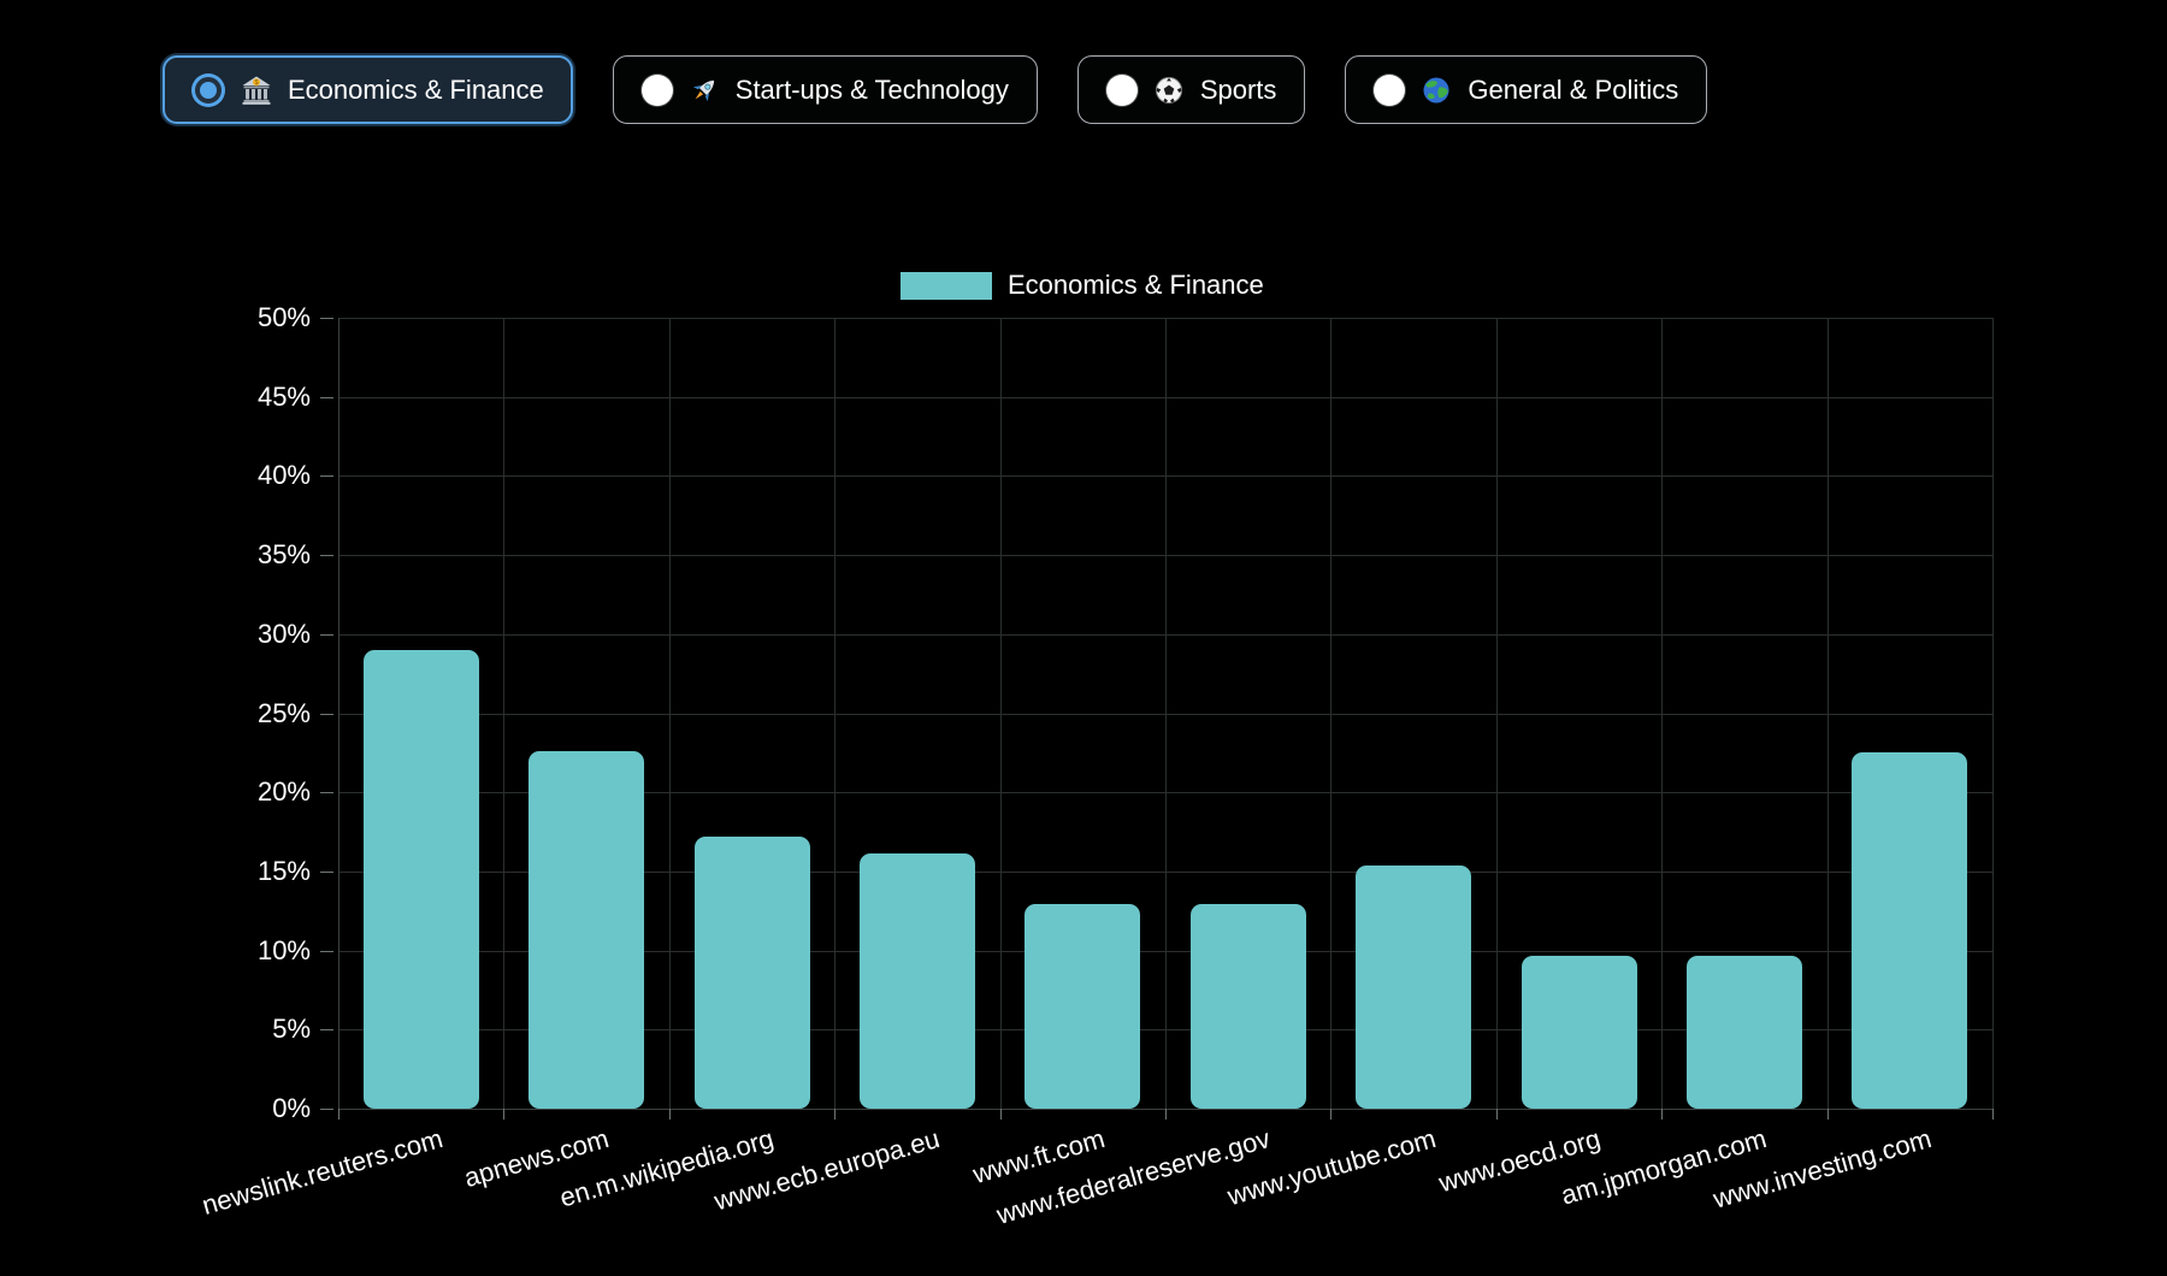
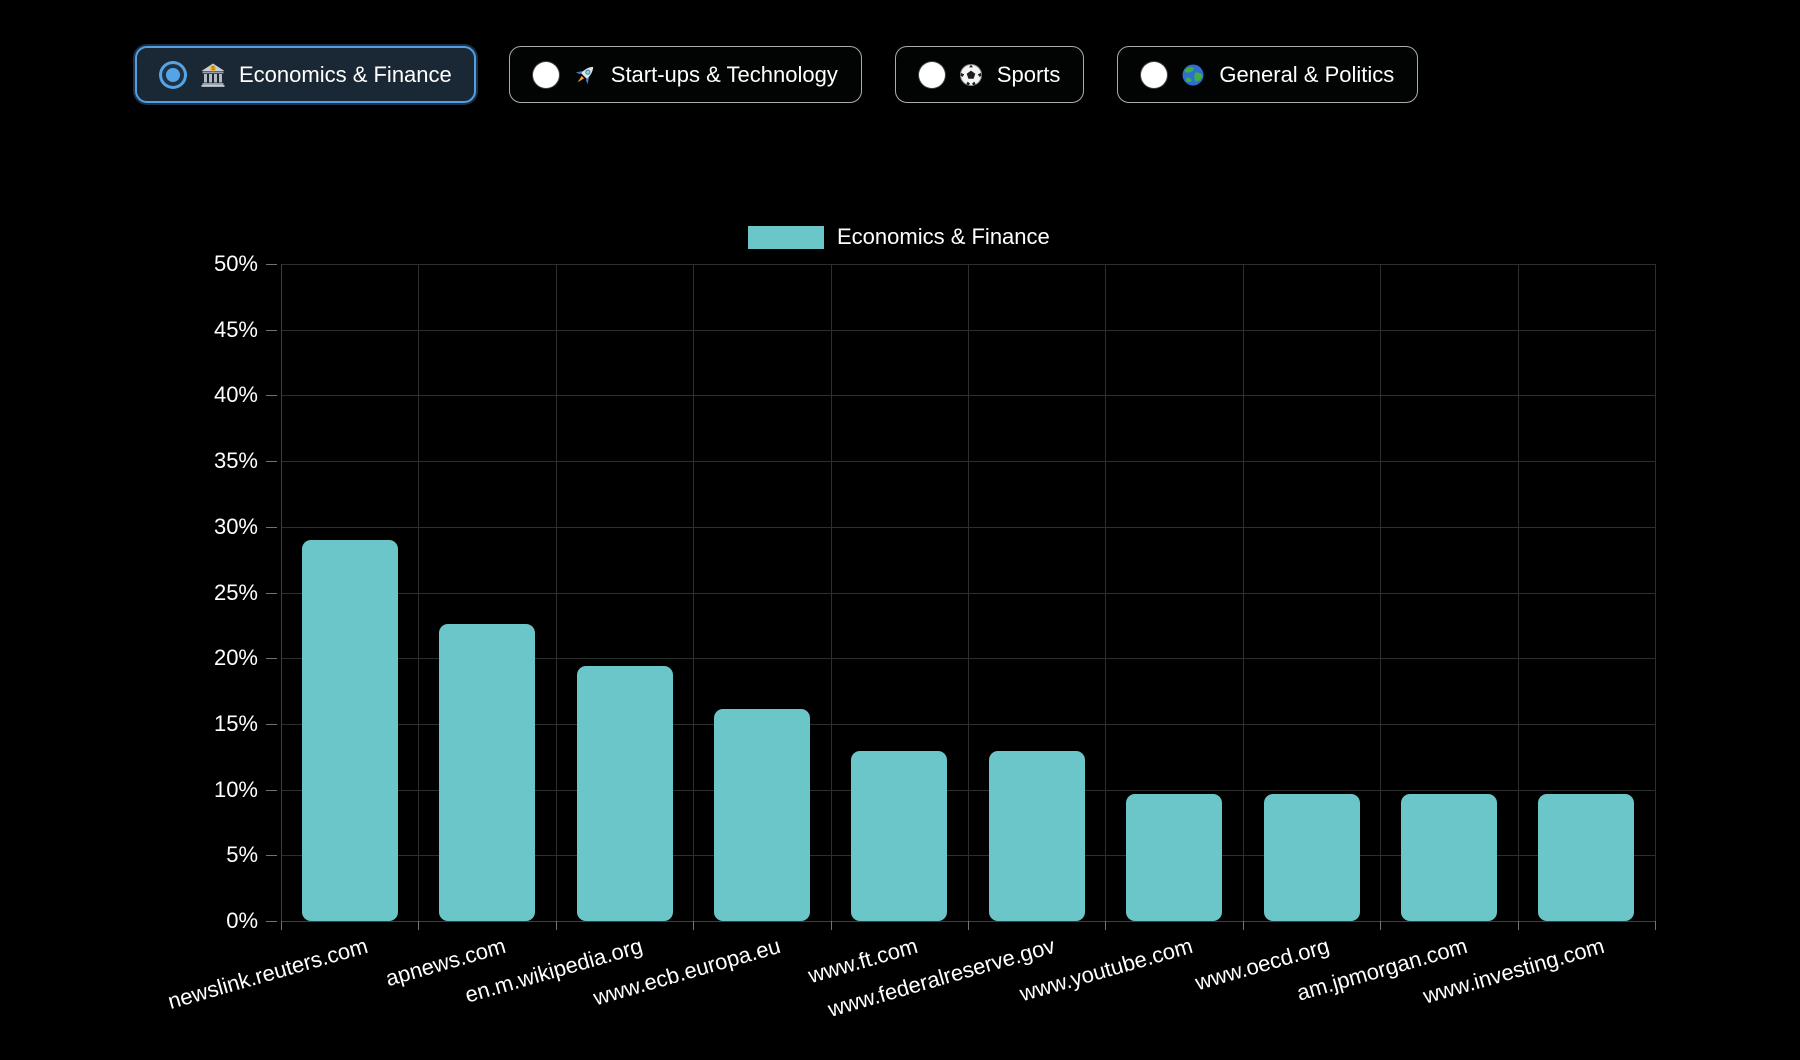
en.m.wikipedia.org: 17.2% -> 19.4%
www.youtube.com: 15.4% -> 9.7%
www.investing.com: 22.5% -> 9.7%
